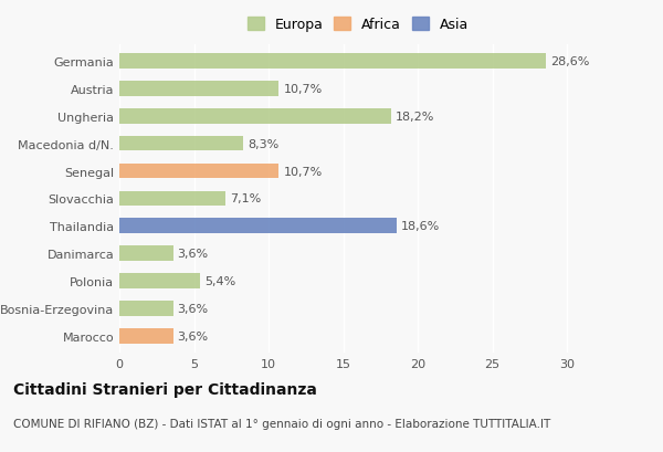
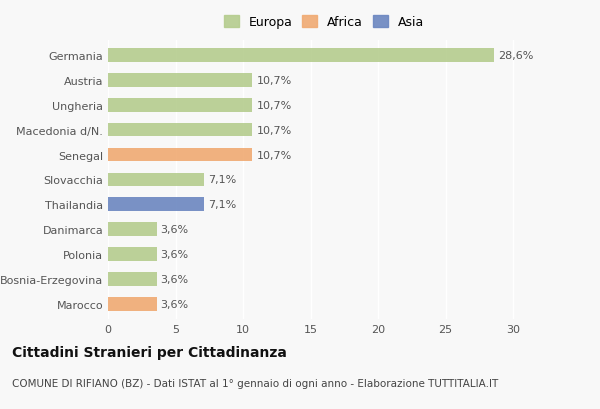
Ungheria: 18,2% -> 10,7%
Macedonia d/N.: 8,3% -> 10,7%
Thailandia: 18,6% -> 7,1%
Polonia: 5,4% -> 3,6%
